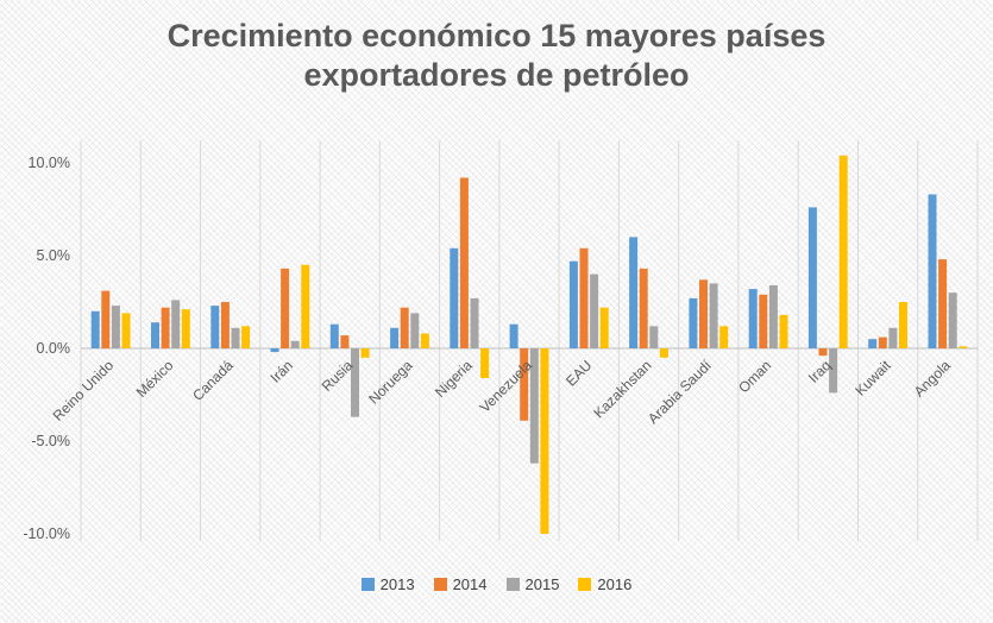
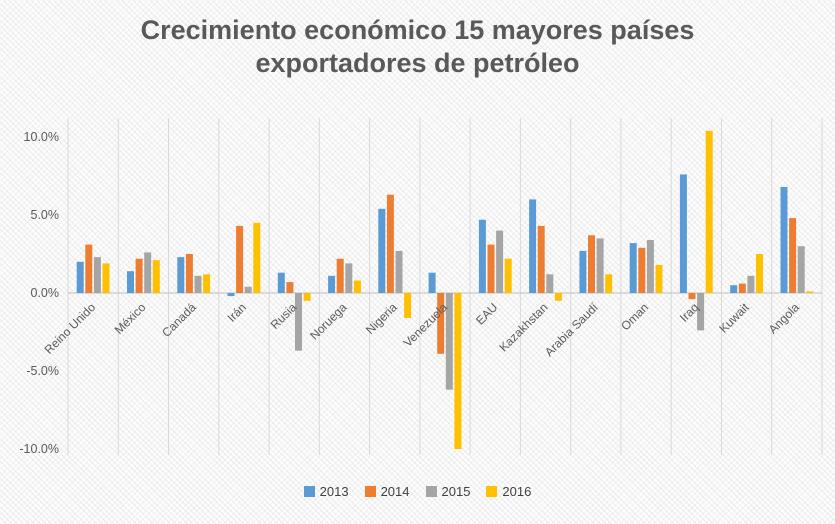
2014/Nigeria: 9.2% -> 6.3%
2014/EAU: 5.4% -> 3.1%
2013/Angola: 8.3% -> 6.8%
